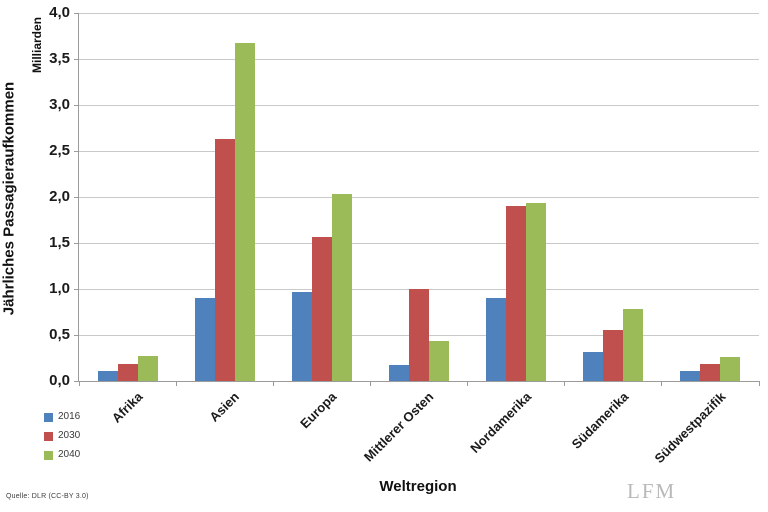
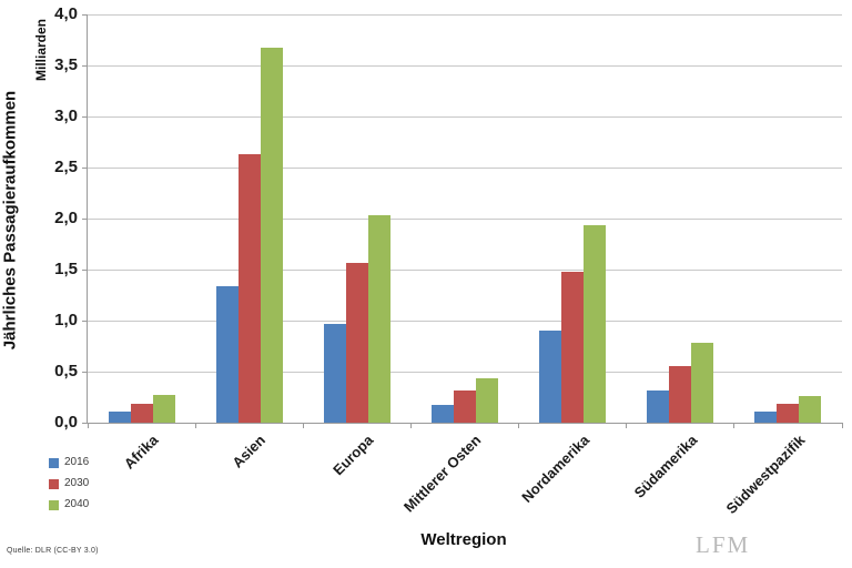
2016/Asien: 0,9 -> 1,3
2030/Mittlerer Osten: 1,0 -> 0,3
2030/Nordamerika: 1,9 -> 1,5
